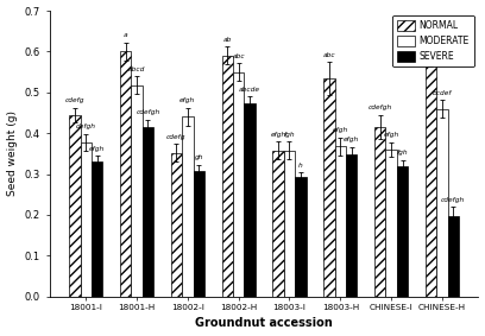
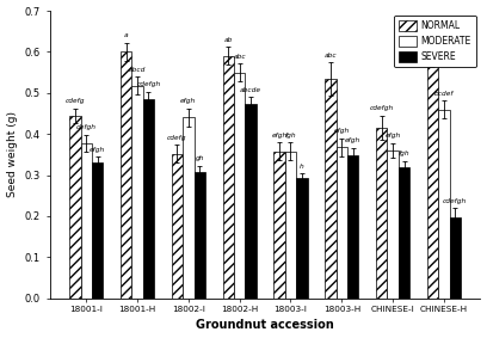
SEVERE/18001-H: 0.415 -> 0.485
